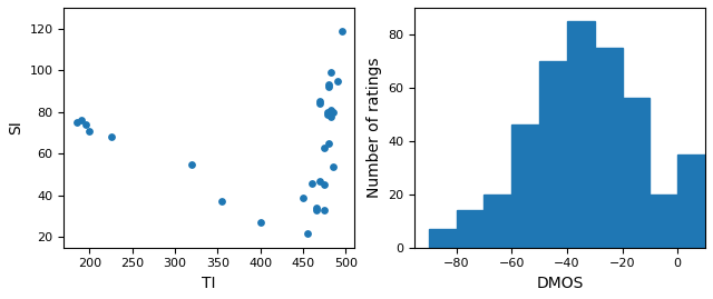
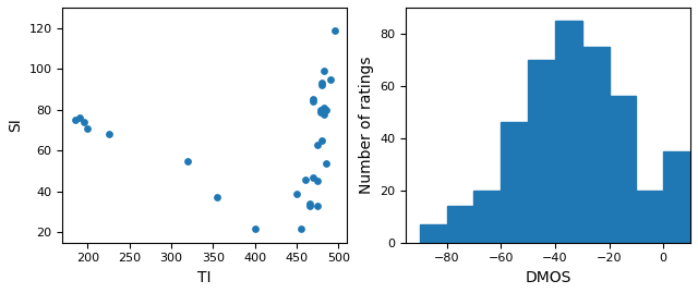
400: 27 -> 22
